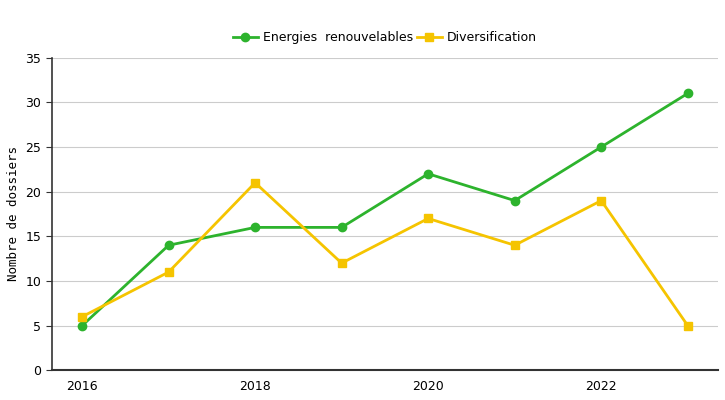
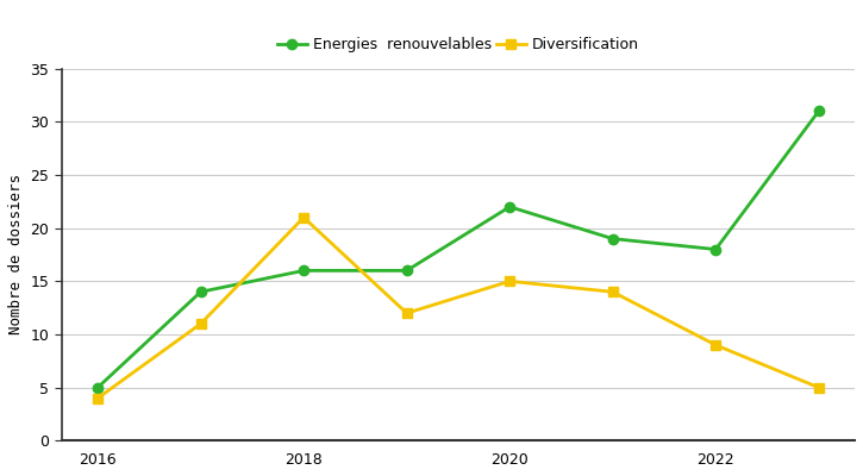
Diversification/2016: 6 -> 4
Diversification/2020: 17 -> 15
Energies renouvelables/2022: 25 -> 18
Diversification/2022: 19 -> 9
